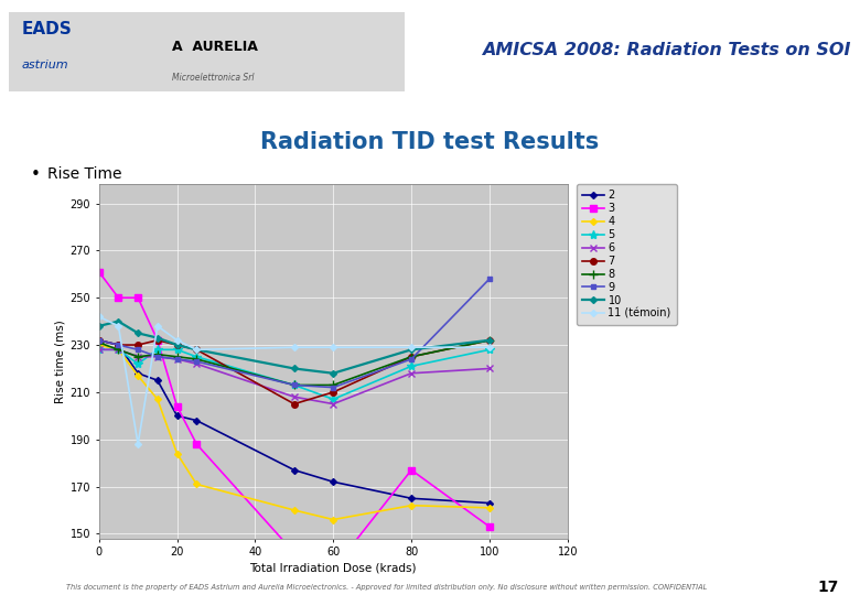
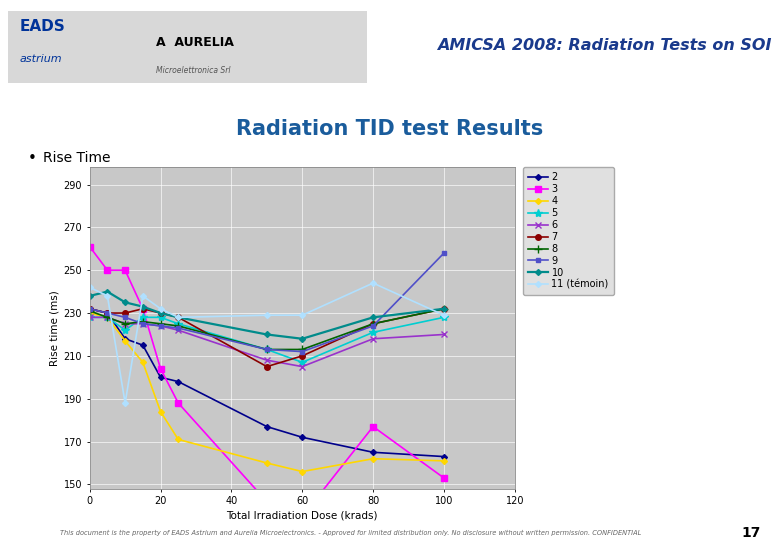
11 (témoin)/80: 229 -> 244
